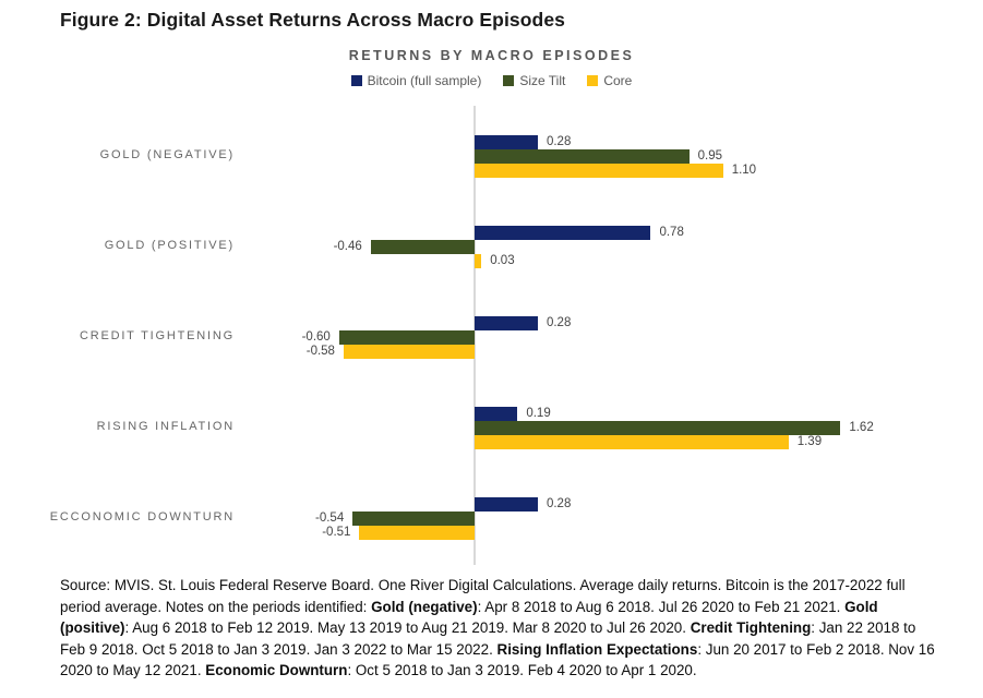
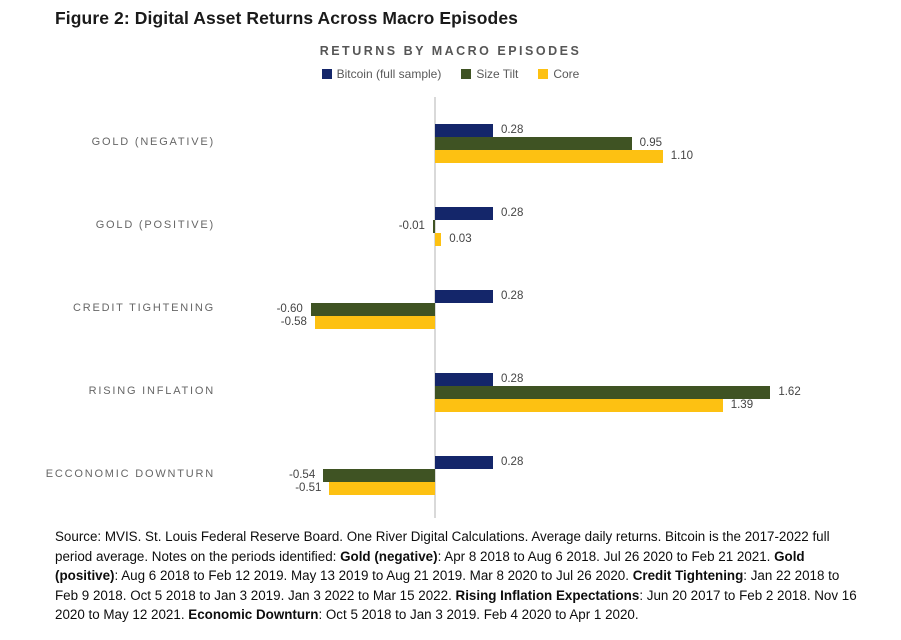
Bitcoin (full sample)/GOLD (POSITIVE): 0.78 -> 0.28
Size Tilt/GOLD (POSITIVE): -0.46 -> -0.01
Bitcoin (full sample)/RISING INFLATION: 0.19 -> 0.28
